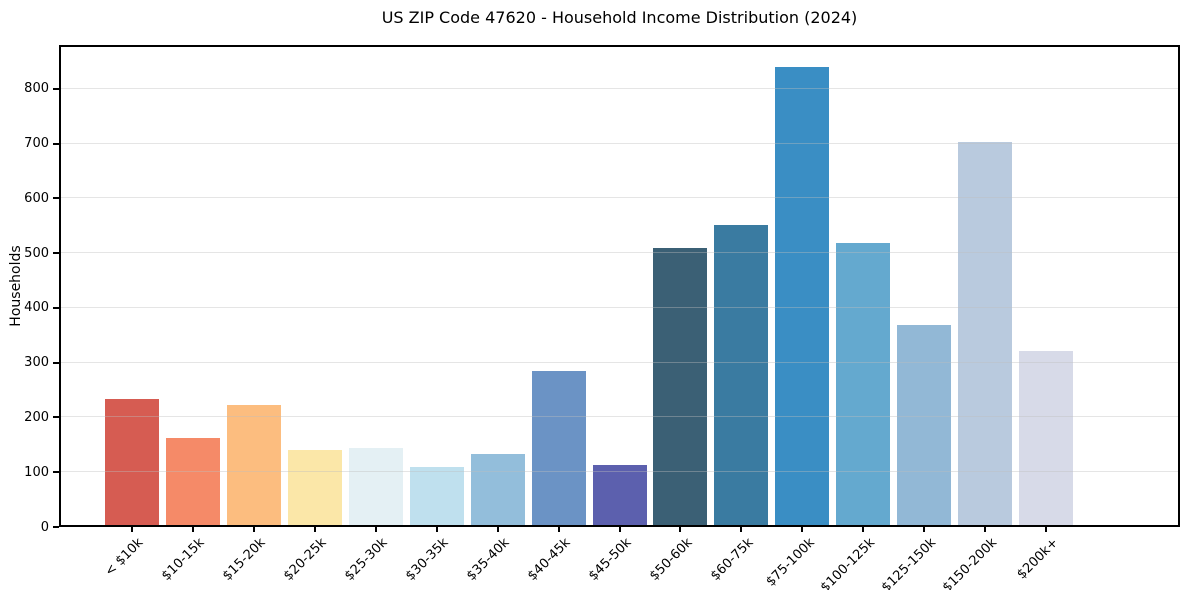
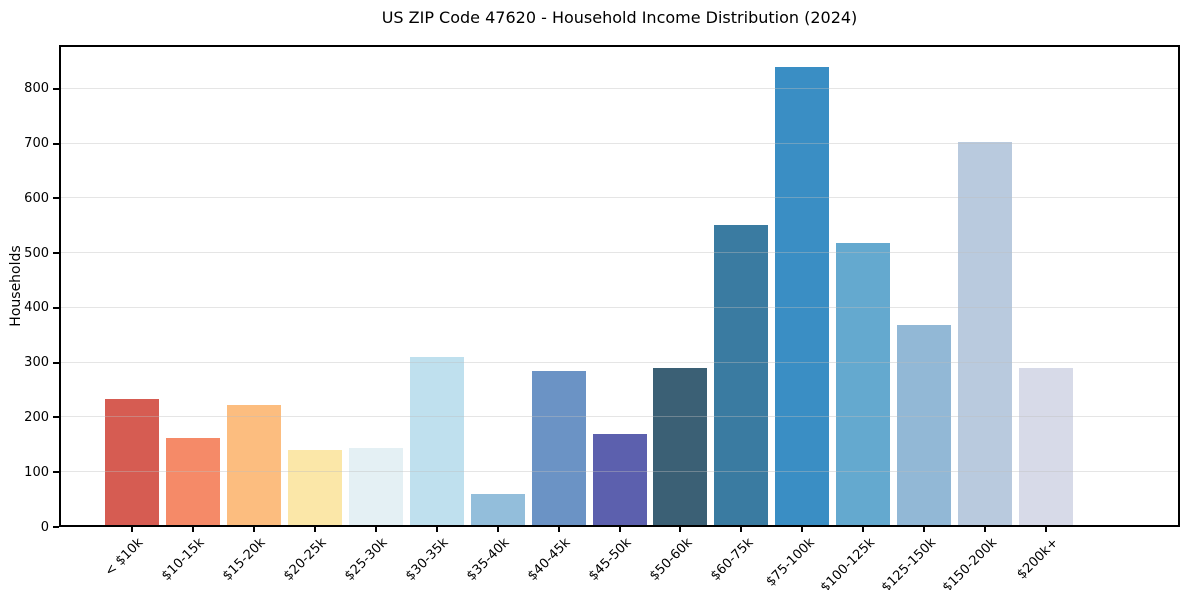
$30-35k: 110 -> 310
$35-40k: 130 -> 60
$45-50k: 110 -> 170
$50-60k: 510 -> 290
$200k+: 320 -> 290
